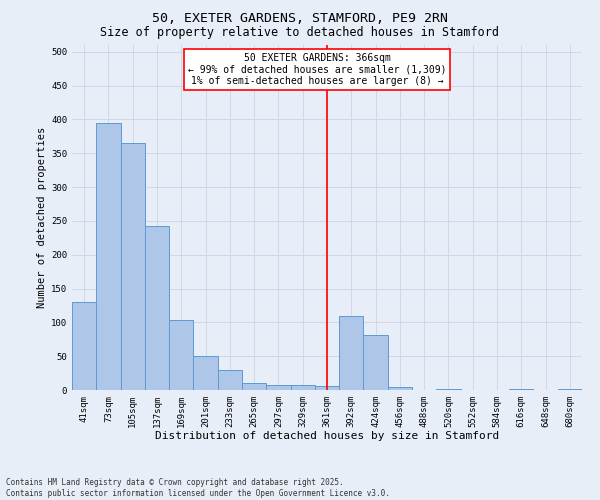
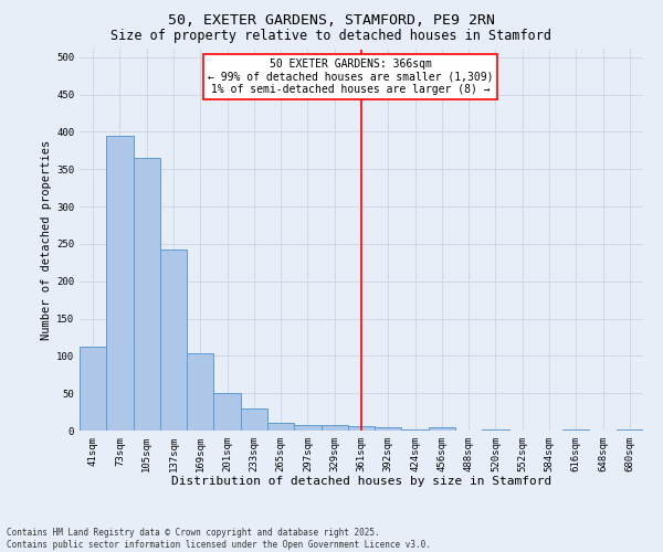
41sqm: 130 -> 112
392sqm: 110 -> 5
424sqm: 82 -> 2
